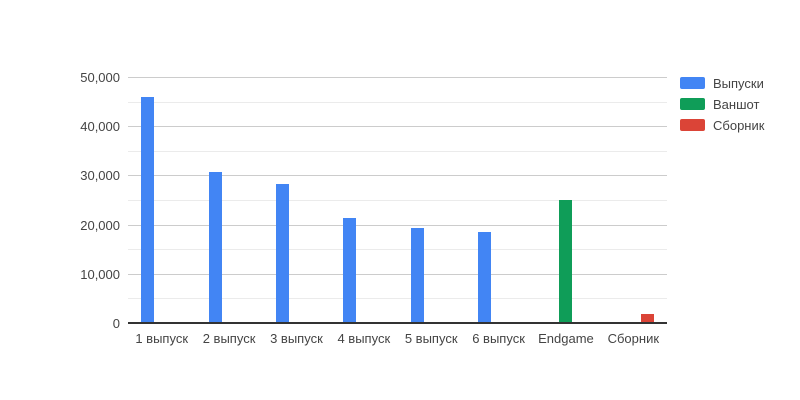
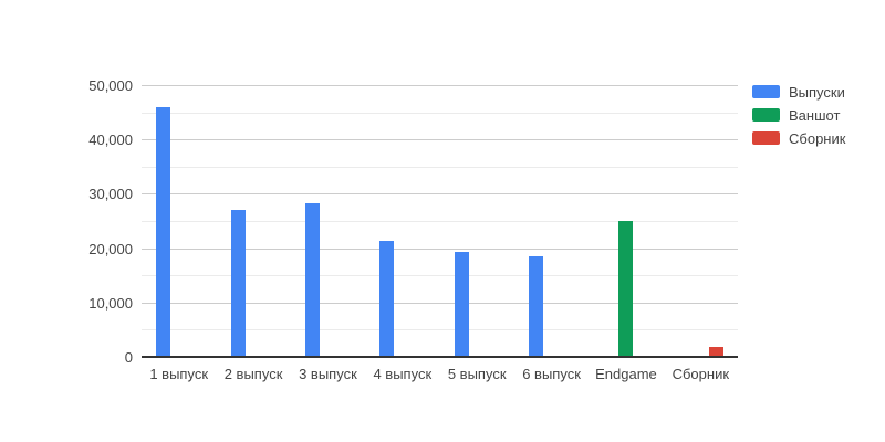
Выпуски/2 выпуск: 31000 -> 27000
